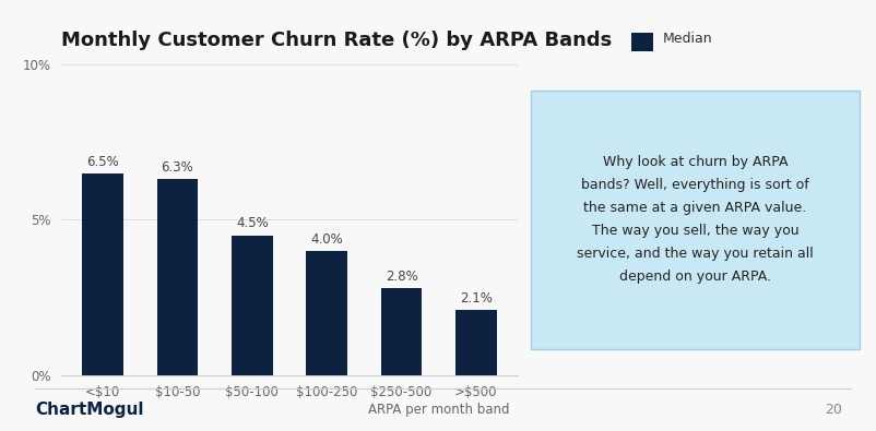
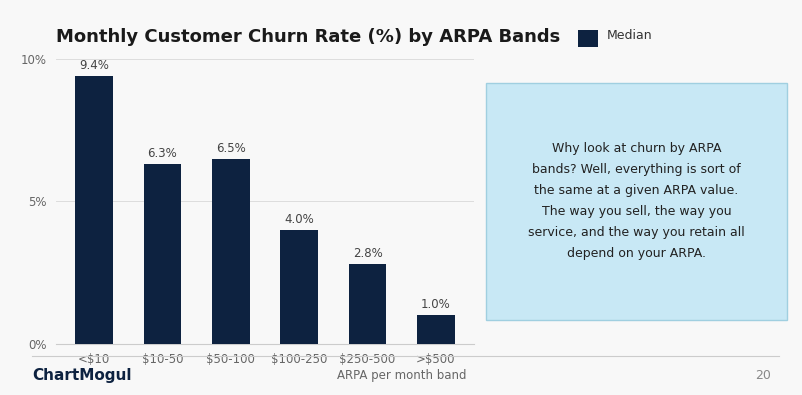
<$10: 6.5% -> 9.4%
$50-100: 4.5% -> 6.5%
>$500: 2.1% -> 1.0%
